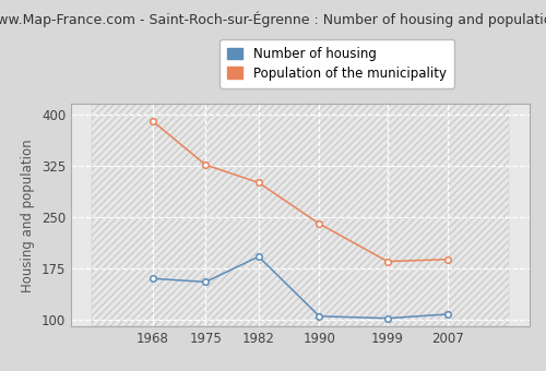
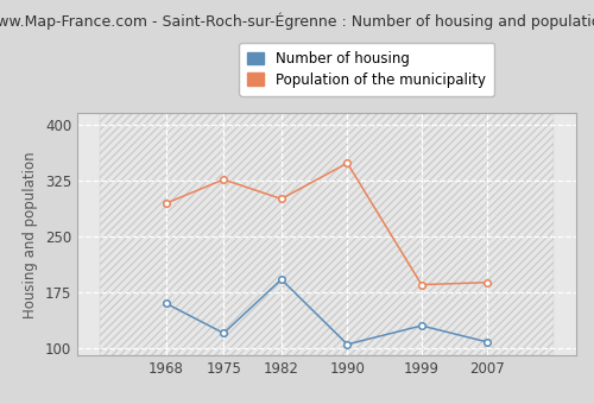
Population of the municipality/1968: 390 -> 294
Number of housing/1975: 155 -> 120
Population of the municipality/1990: 240 -> 348
Number of housing/1999: 102 -> 130
